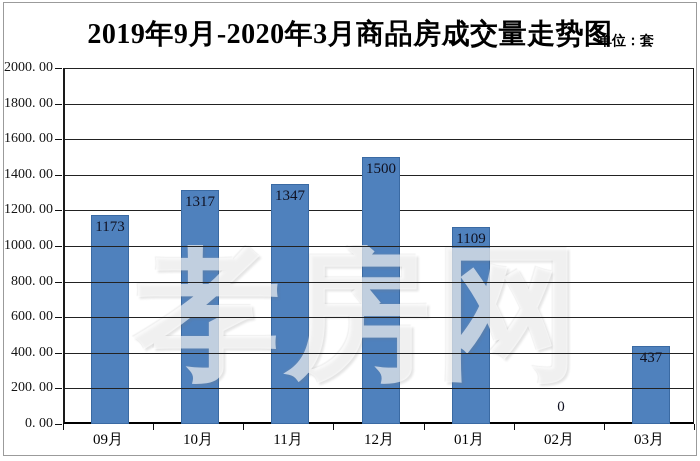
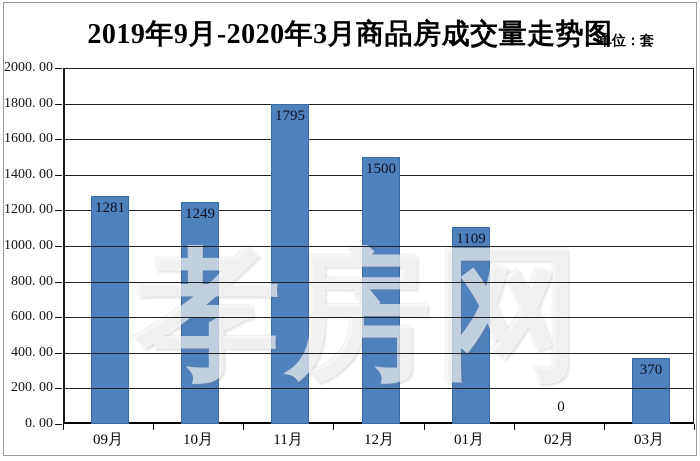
09月: 1173 -> 1281
10月: 1317 -> 1249
11月: 1347 -> 1795
03月: 437 -> 370
